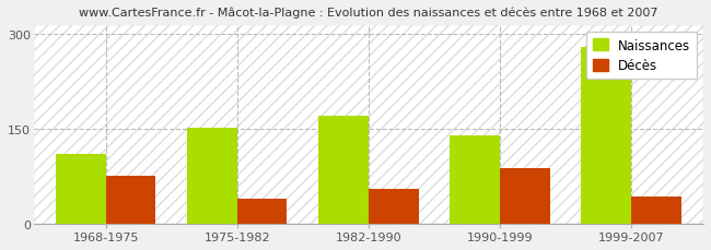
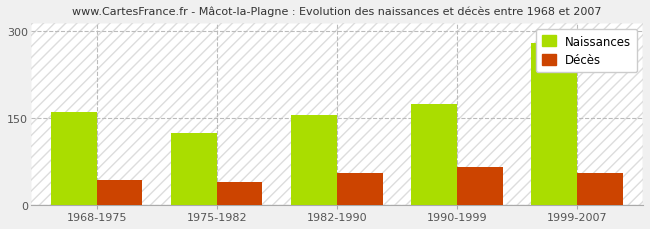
Naissances/1968-1975: 110 -> 160
Décès/1968-1975: 76 -> 44
Naissances/1975-1982: 152 -> 125
Naissances/1982-1990: 172 -> 156
Naissances/1990-1999: 140 -> 175
Décès/1990-1999: 88 -> 65
Décès/1999-2007: 44 -> 55
